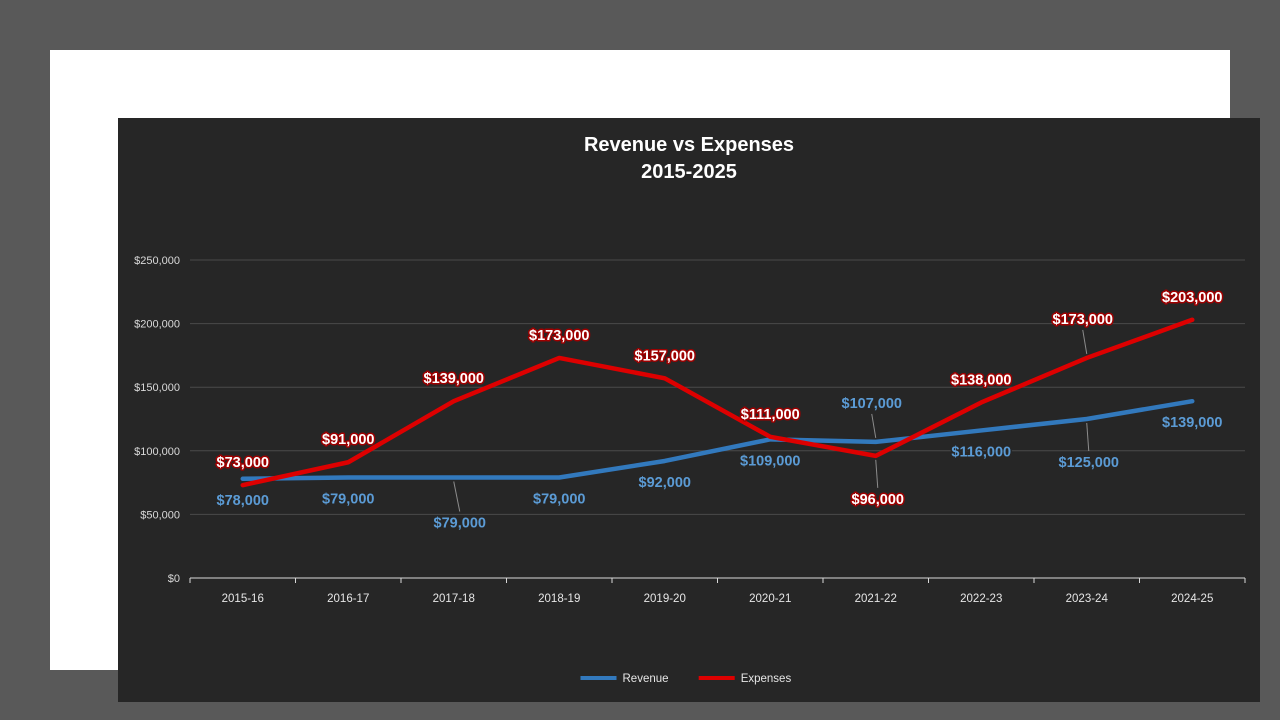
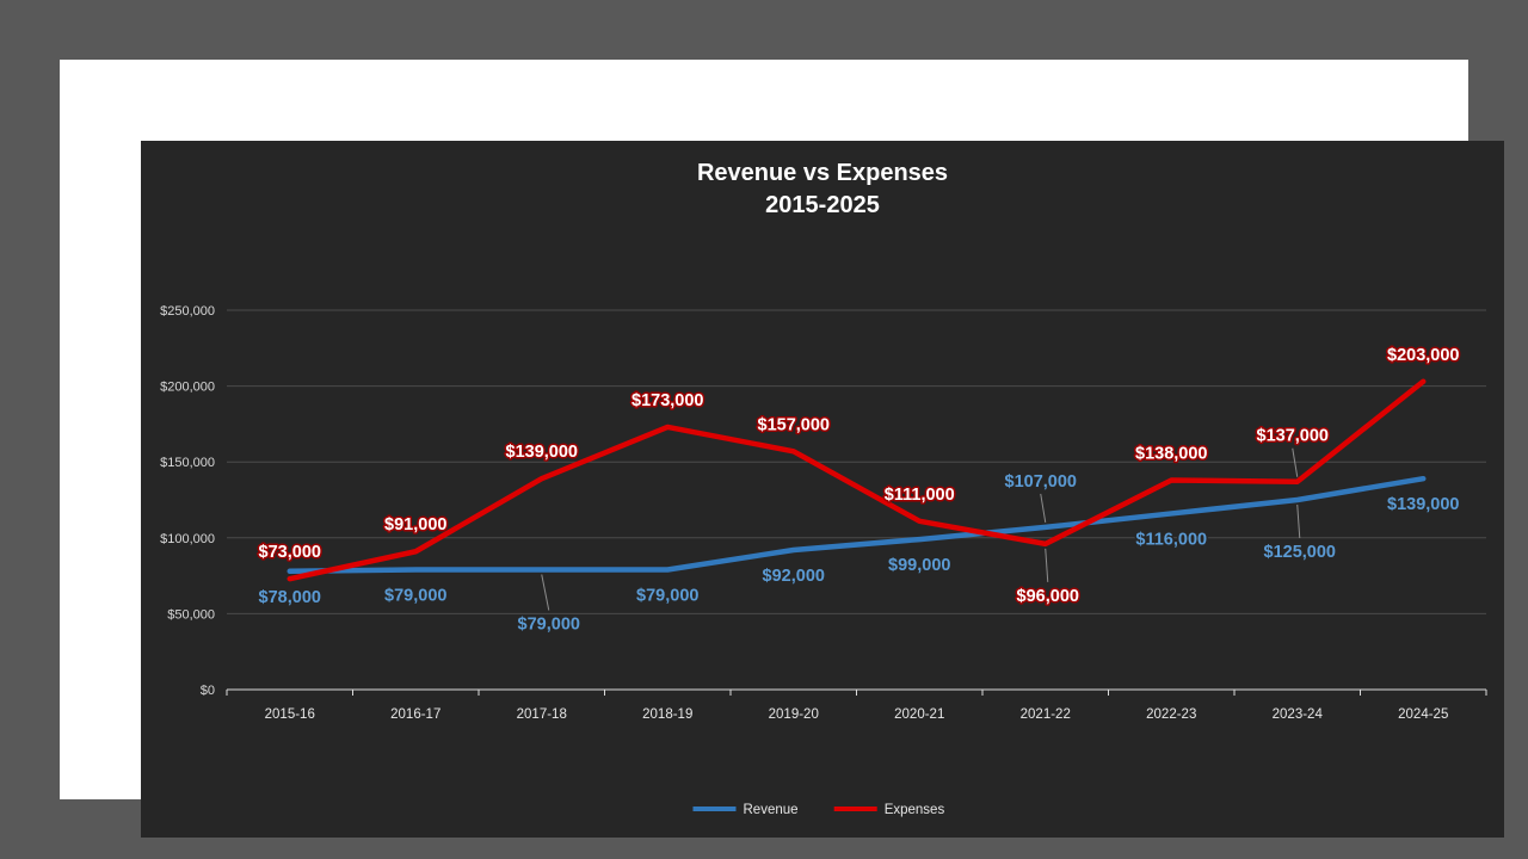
Revenue/2020-21: $109,000 -> $99,000
Expenses/2023-24: $173,000 -> $137,000
